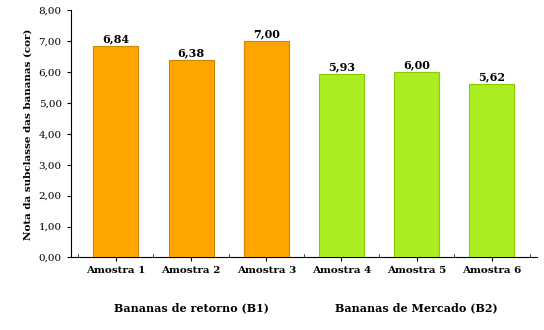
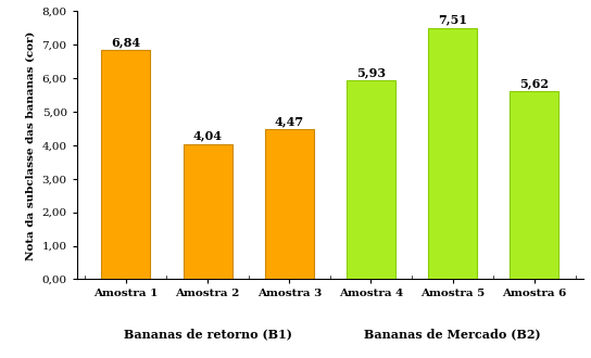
Amostra 2: 6,38 -> 4,04
Amostra 3: 7,00 -> 4,47
Amostra 5: 6,00 -> 7,51
